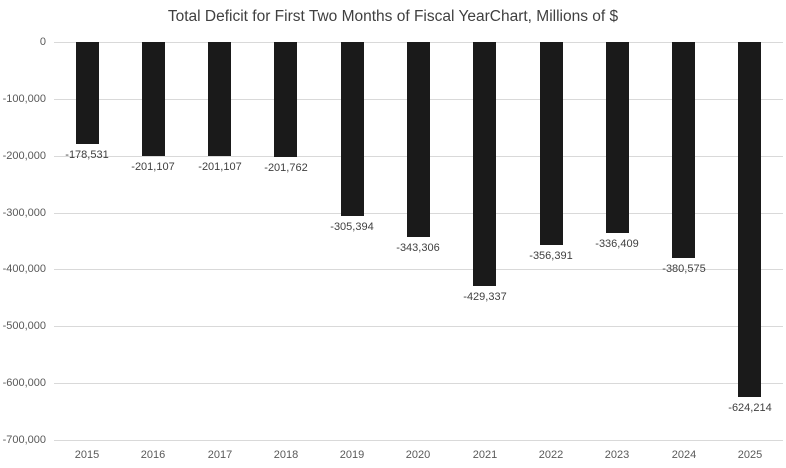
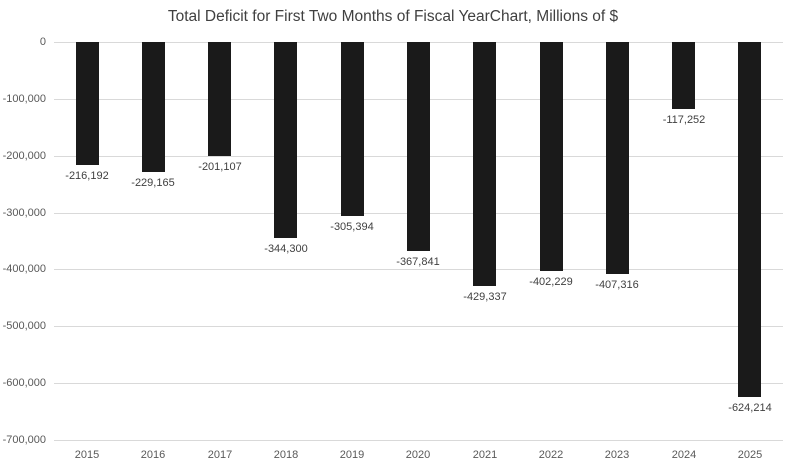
2015: -178,531 -> -216,192
2016: -201,107 -> -229,165
2018: -201,762 -> -344,300
2020: -343,306 -> -367,841
2022: -356,391 -> -402,229
2023: -336,409 -> -407,316
2024: -380,575 -> -117,252
